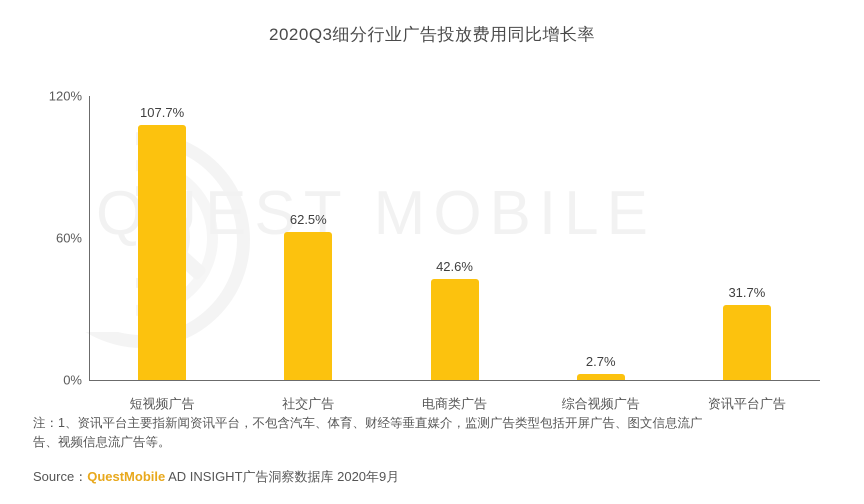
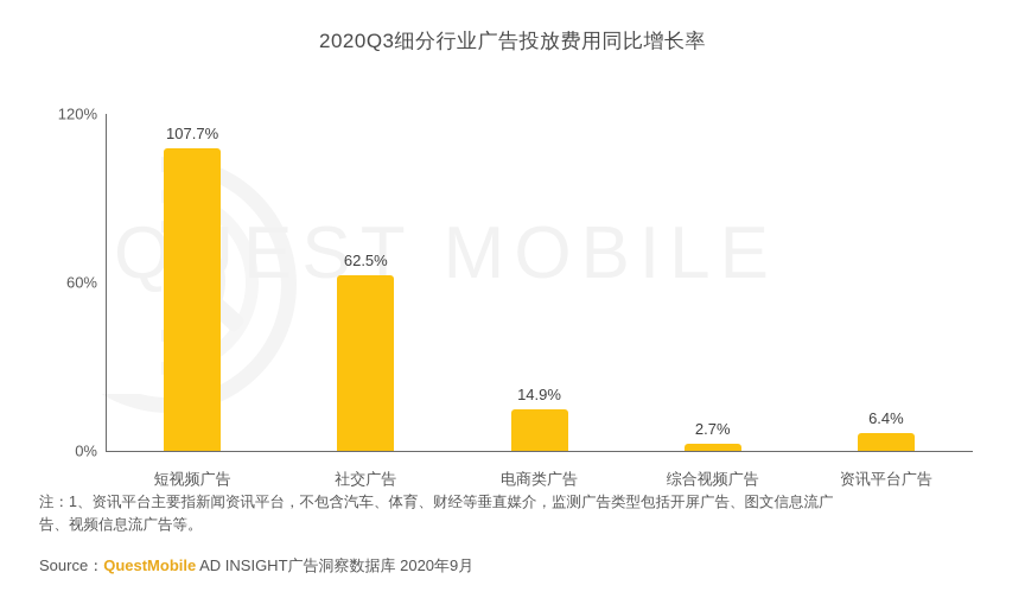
电商类广告: 42.6% -> 14.9%
资讯平台广告: 31.7% -> 6.4%
